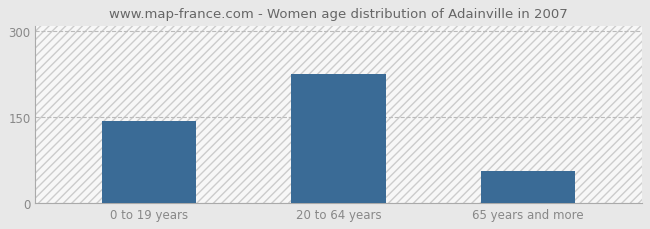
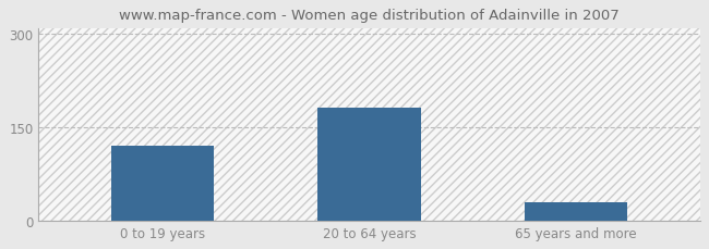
0 to 19 years: 144 -> 120
20 to 64 years: 226 -> 182
65 years and more: 56 -> 30
